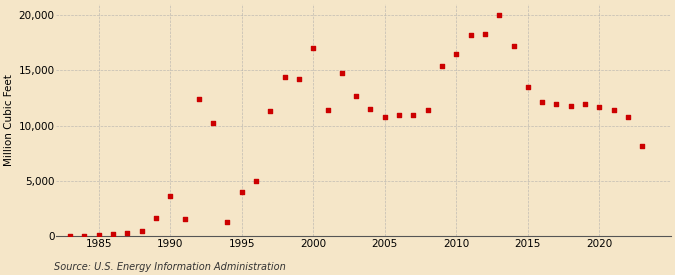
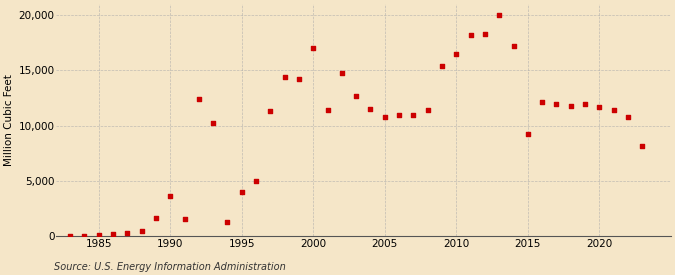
2015: 13,500 -> 9,200
